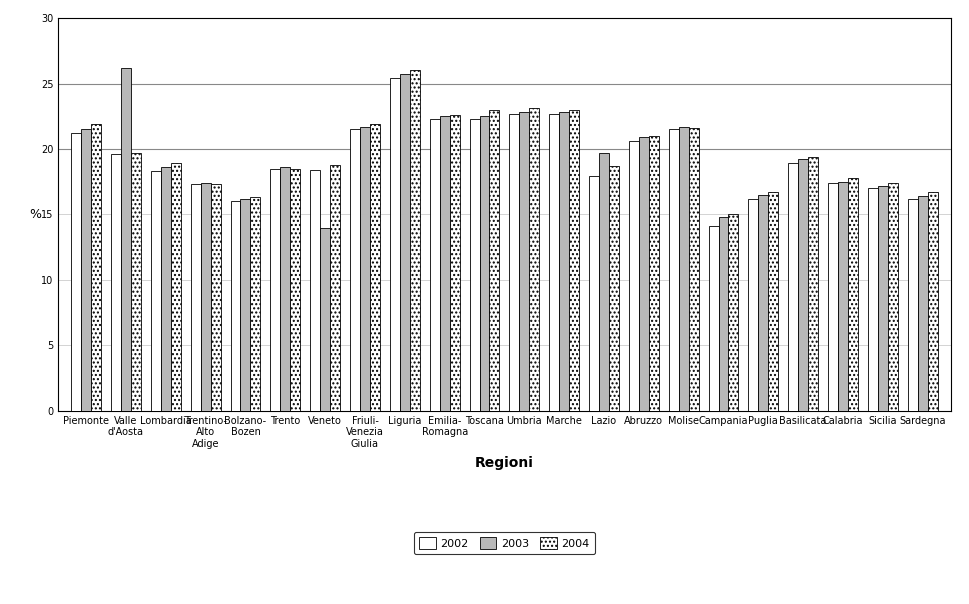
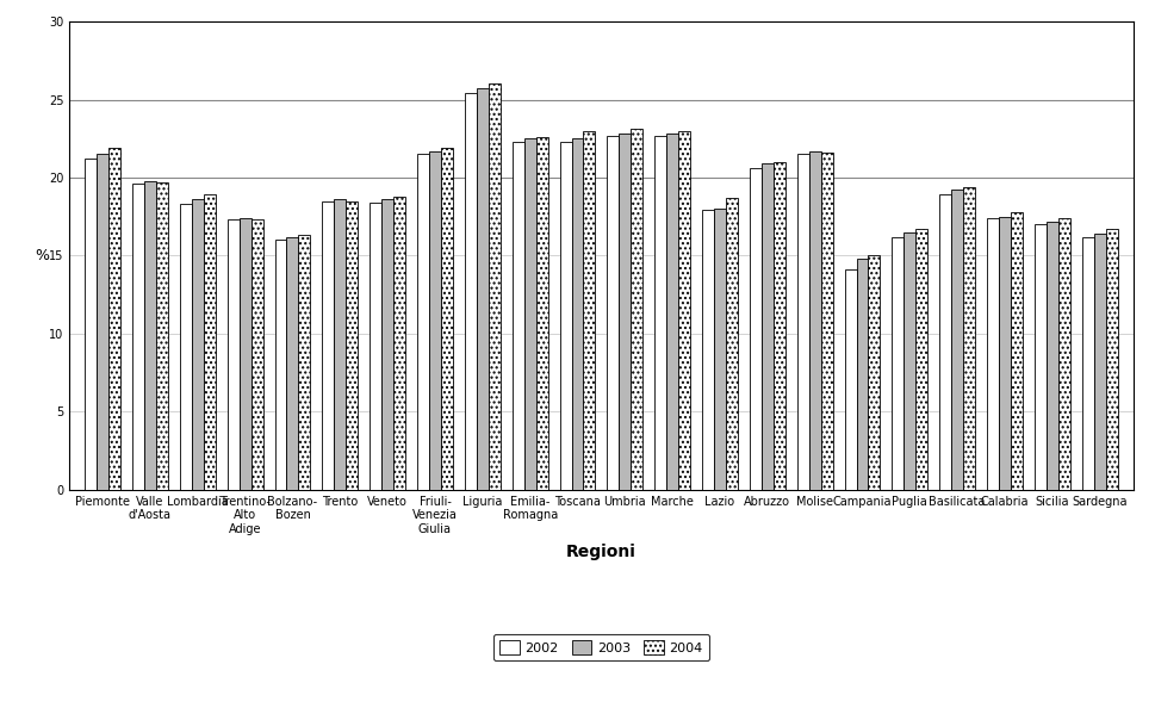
2003/Valle d'Aosta: 26.2 -> 19.8
2003/Veneto: 14.0 -> 18.6
2003/Lazio: 19.7 -> 18.0
